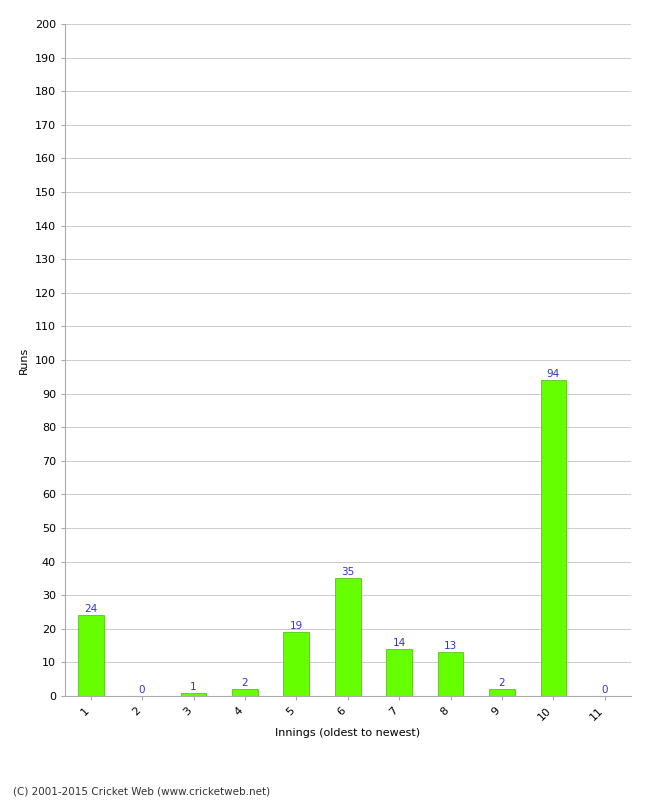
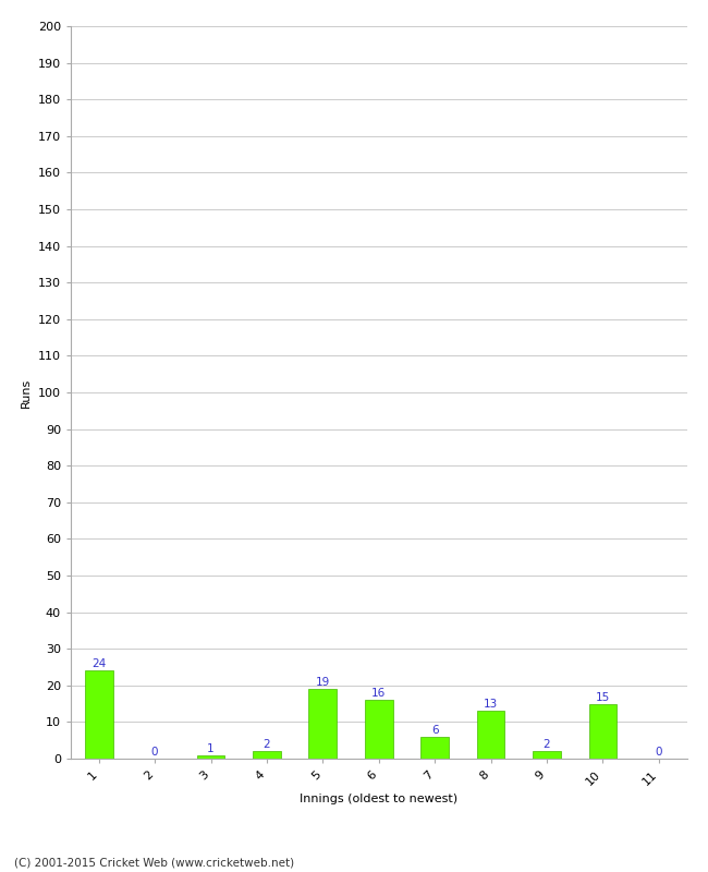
6: 35 -> 16
7: 14 -> 6
10: 94 -> 15
